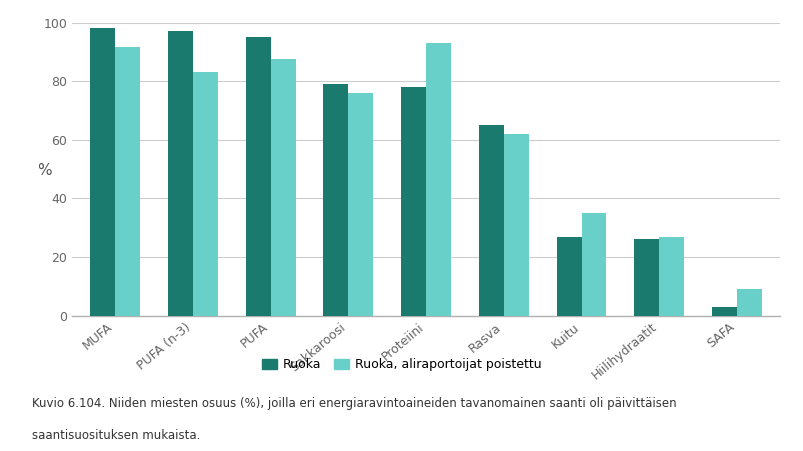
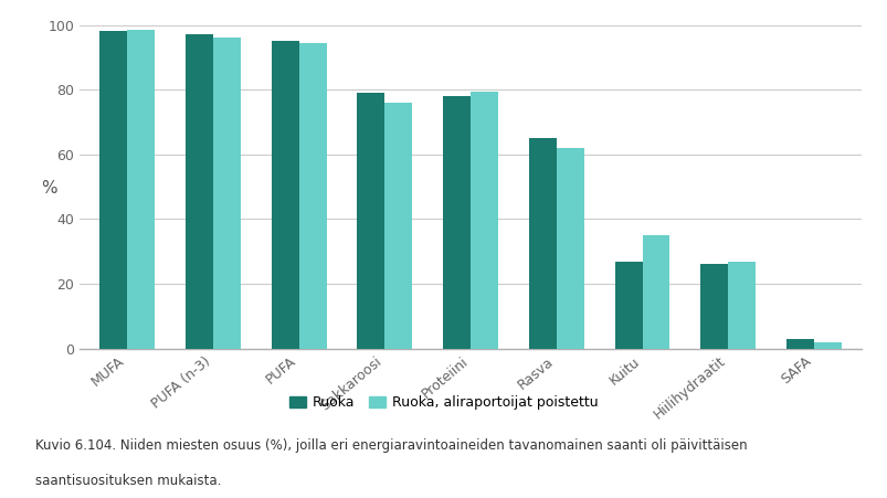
Ruoka, aliraportoijat poistettu/MUFA: 91.5 -> 98.5
Ruoka, aliraportoijat poistettu/PUFA (n-3): 83.0 -> 96.0
Ruoka, aliraportoijat poistettu/PUFA: 87.5 -> 94.5
Ruoka, aliraportoijat poistettu/Proteiini: 93.0 -> 79.5
Ruoka, aliraportoijat poistettu/SAFA: 9.0 -> 2.0
